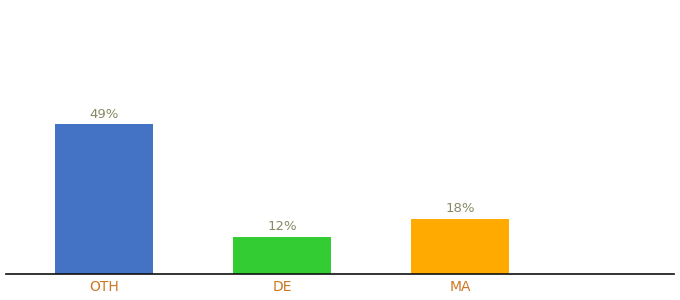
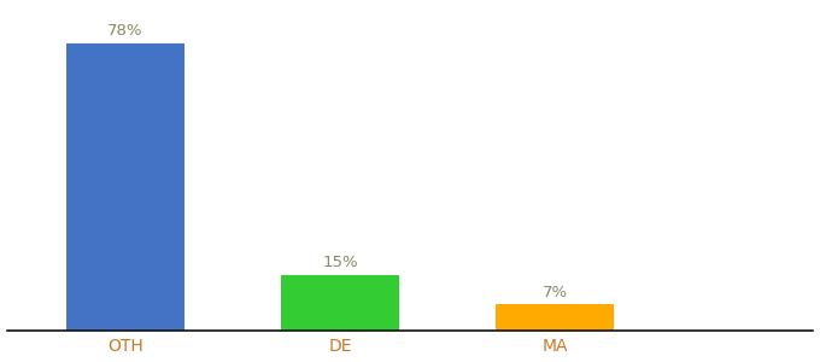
OTH: 49% -> 78%
DE: 12% -> 15%
MA: 18% -> 7%
